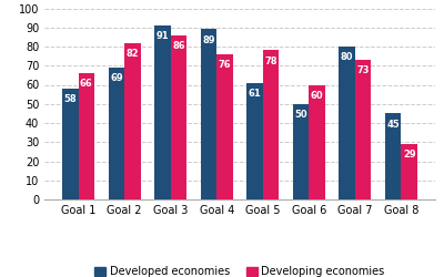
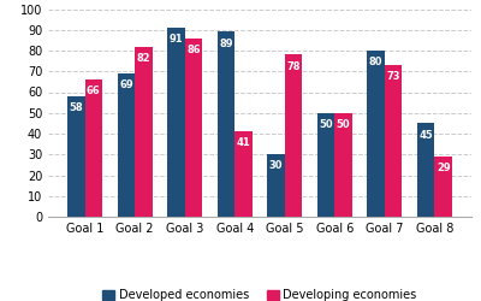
Developing economies/Goal 4: 76 -> 41
Developed economies/Goal 5: 61 -> 30
Developing economies/Goal 6: 60 -> 50
